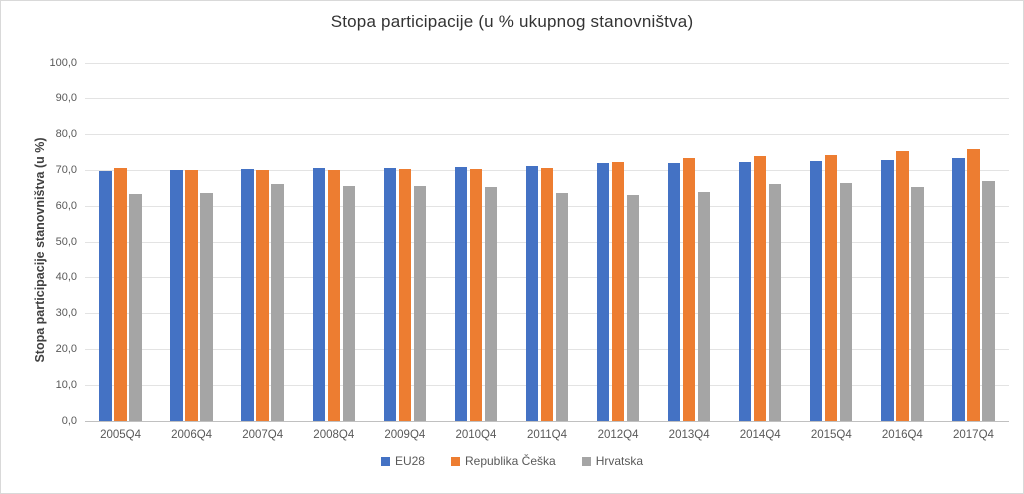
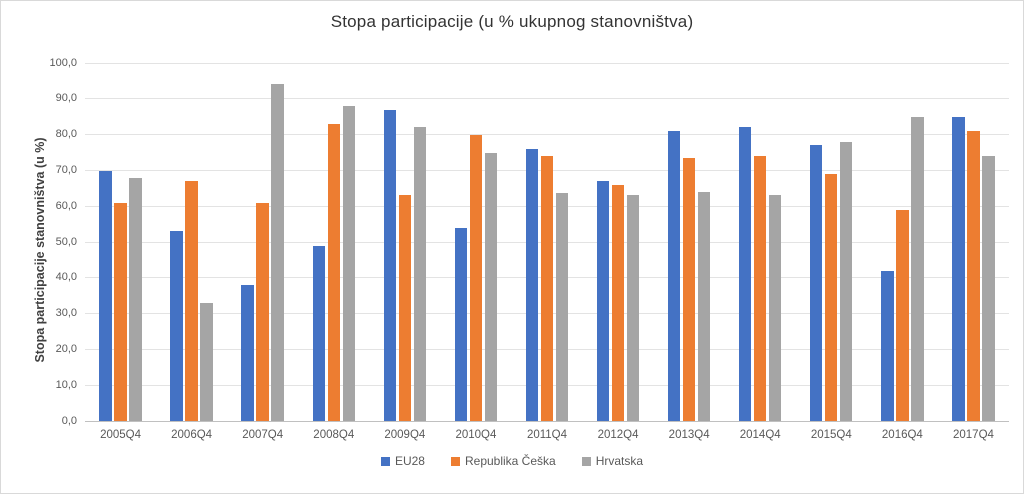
Republika Češka/2005Q4: 71 -> 61
Hrvatska/2005Q4: 63 -> 68
EU28/2006Q4: 70 -> 53
Republika Češka/2006Q4: 70 -> 67
Hrvatska/2006Q4: 64 -> 33
EU28/2007Q4: 70 -> 38
Republika Češka/2007Q4: 70 -> 61
Hrvatska/2007Q4: 66 -> 94
EU28/2008Q4: 71 -> 49
Republika Češka/2008Q4: 70 -> 83
Hrvatska/2008Q4: 66 -> 88
EU28/2009Q4: 71 -> 87
Republika Češka/2009Q4: 70 -> 63
Hrvatska/2009Q4: 66 -> 82
EU28/2010Q4: 71 -> 54
Republika Češka/2010Q4: 70 -> 80
Hrvatska/2010Q4: 65 -> 75
EU28/2011Q4: 71 -> 76
Republika Češka/2011Q4: 71 -> 74
EU28/2012Q4: 72 -> 67
Republika Češka/2012Q4: 72 -> 66
EU28/2013Q4: 72 -> 81
EU28/2014Q4: 72 -> 82
Hrvatska/2014Q4: 66 -> 63
EU28/2015Q4: 73 -> 77
Republika Češka/2015Q4: 74 -> 69
Hrvatska/2015Q4: 67 -> 78
EU28/2016Q4: 73 -> 42
Republika Češka/2016Q4: 76 -> 59
Hrvatska/2016Q4: 66 -> 85
EU28/2017Q4: 73 -> 85
Republika Češka/2017Q4: 76 -> 81
Hrvatska/2017Q4: 67 -> 74
